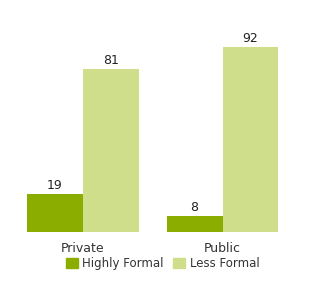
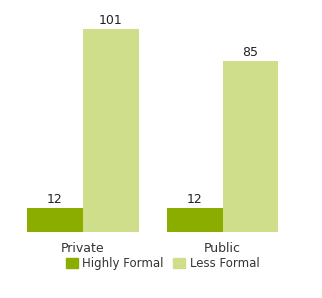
Highly Formal/Private: 19 -> 12
Less Formal/Private: 81 -> 101
Highly Formal/Public: 8 -> 12
Less Formal/Public: 92 -> 85
